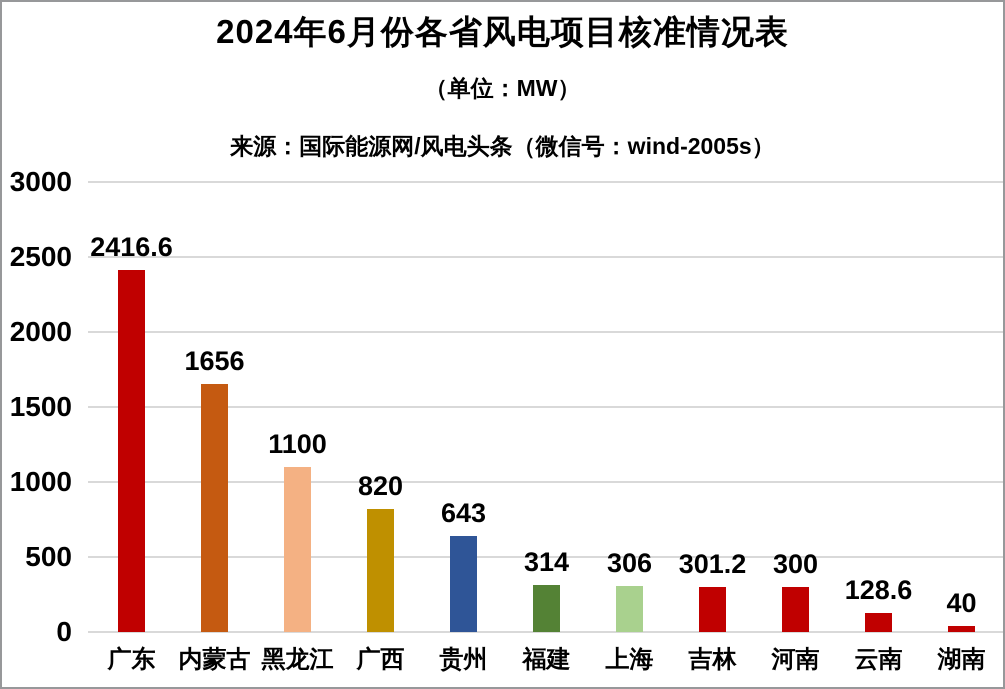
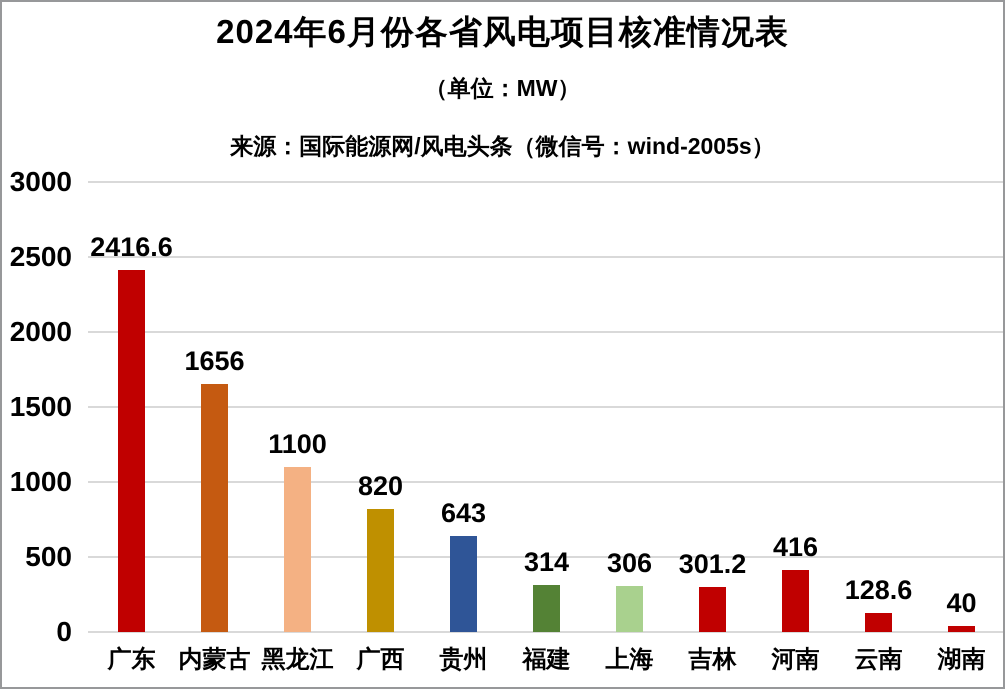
河南: 300 -> 416
